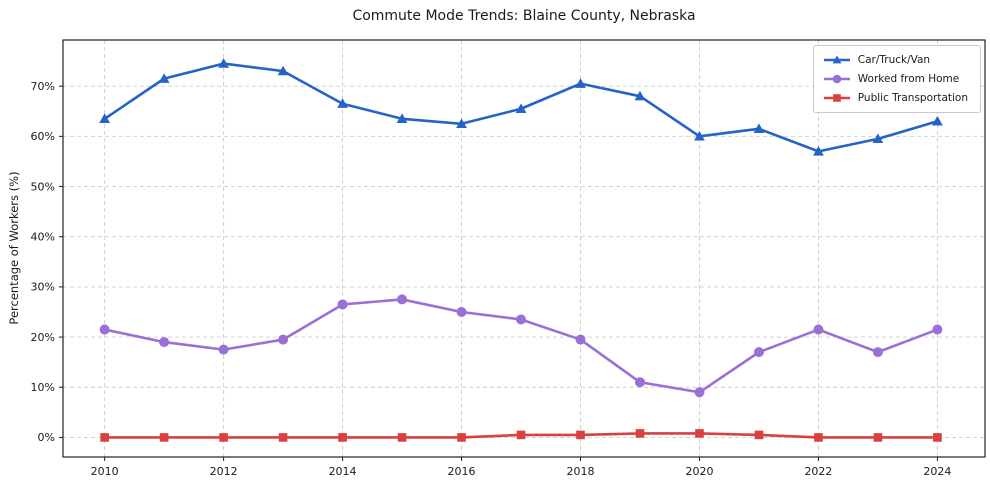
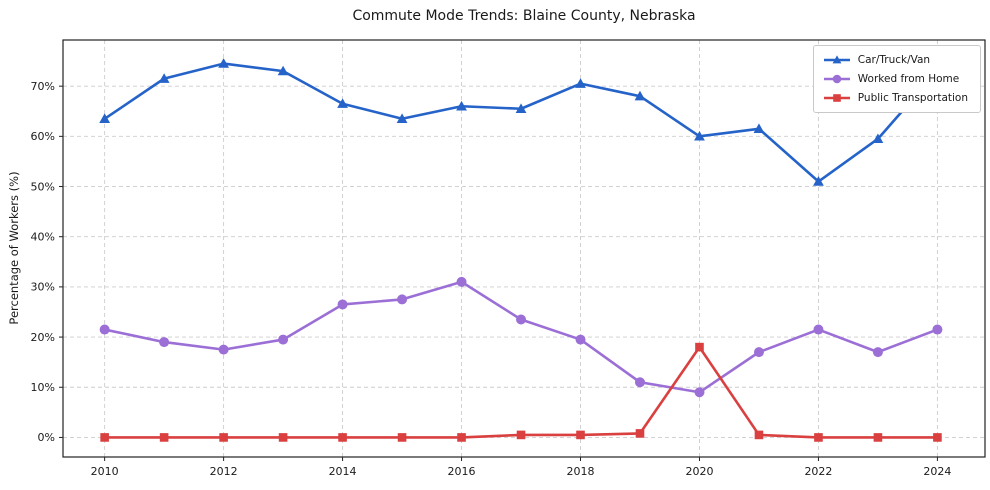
Car/Truck/Van/2016: 62% -> 66%
Worked from Home/2016: 25% -> 31%
Public Transportation/2020: 1% -> 18%
Car/Truck/Van/2022: 57% -> 51%
Car/Truck/Van/2024: 63% -> 73%
